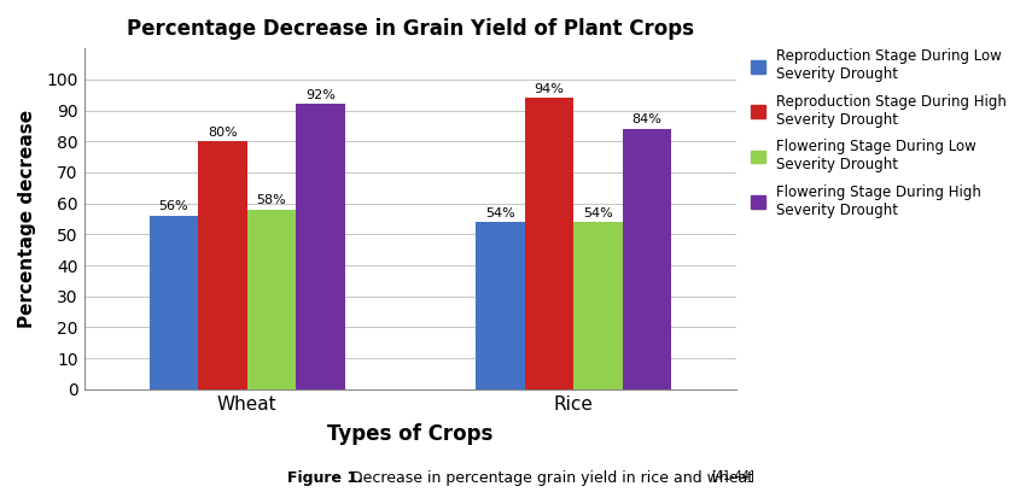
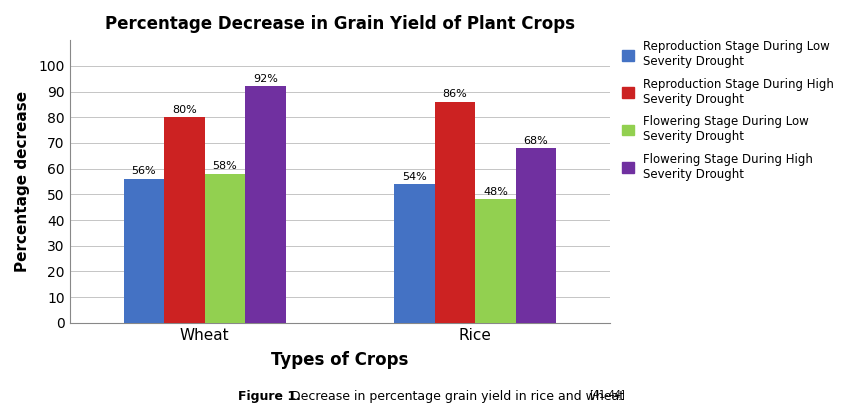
Reproduction Stage During High Severity Drought/Rice: 94% -> 86%
Flowering Stage During Low Severity Drought/Rice: 54% -> 48%
Flowering Stage During High Severity Drought/Rice: 84% -> 68%
